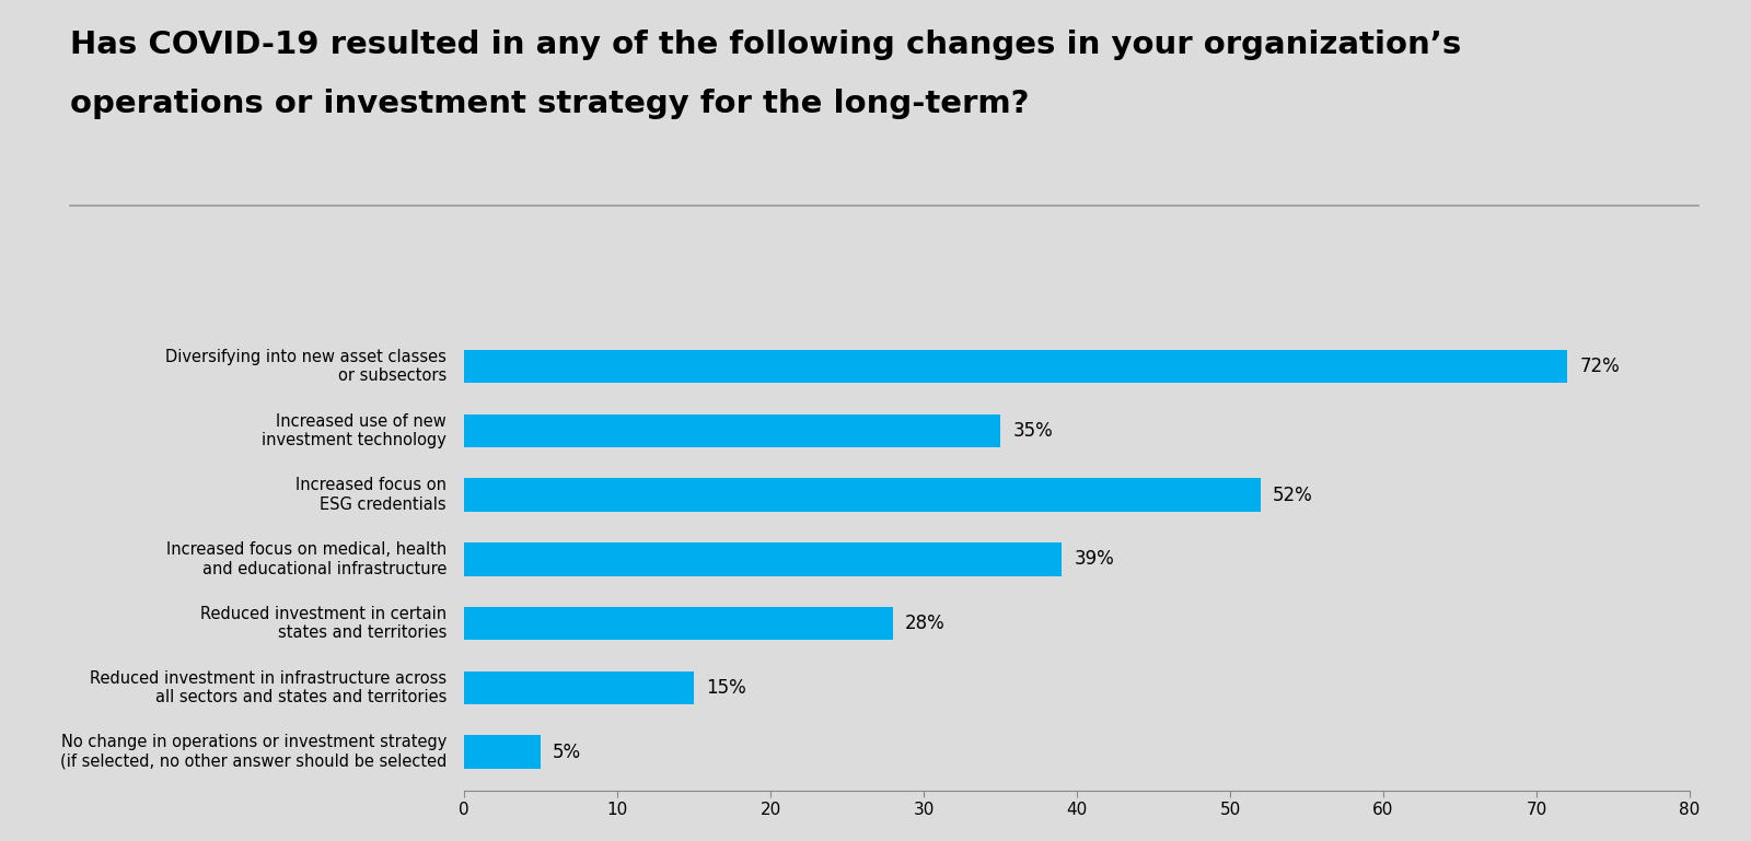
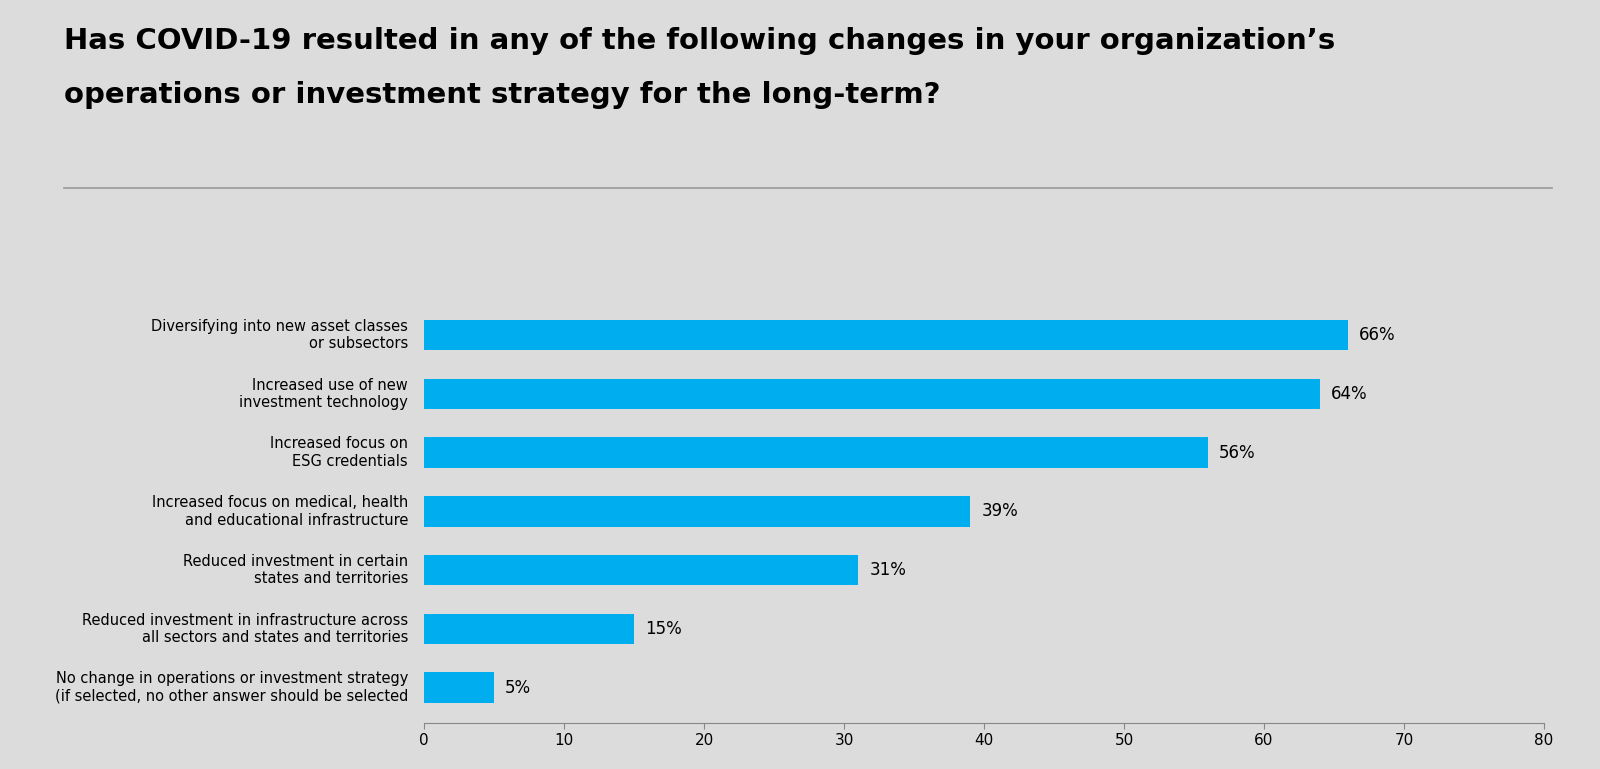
Diversifying into new asset classes or subsectors: 72% -> 66%
Increased use of new investment technology: 35% -> 64%
Increased focus on ESG credentials: 52% -> 56%
Reduced investment in certain states and territories: 28% -> 31%
